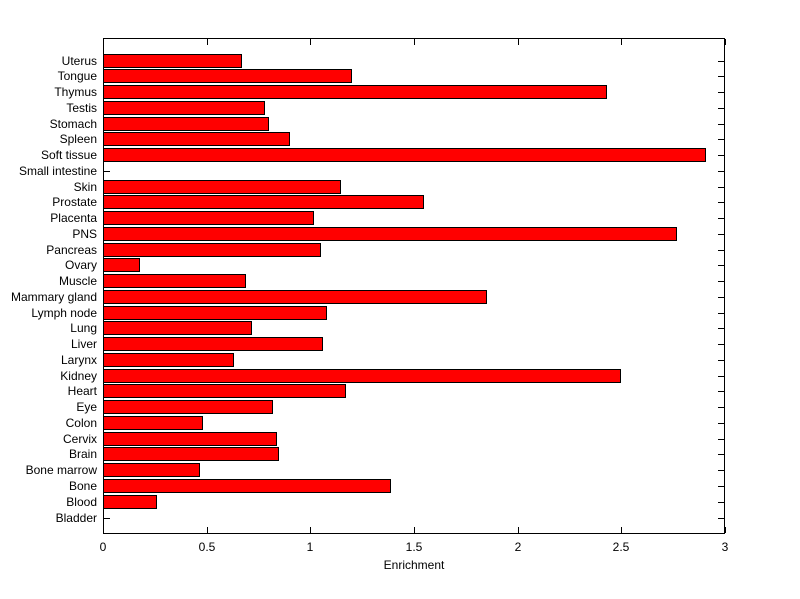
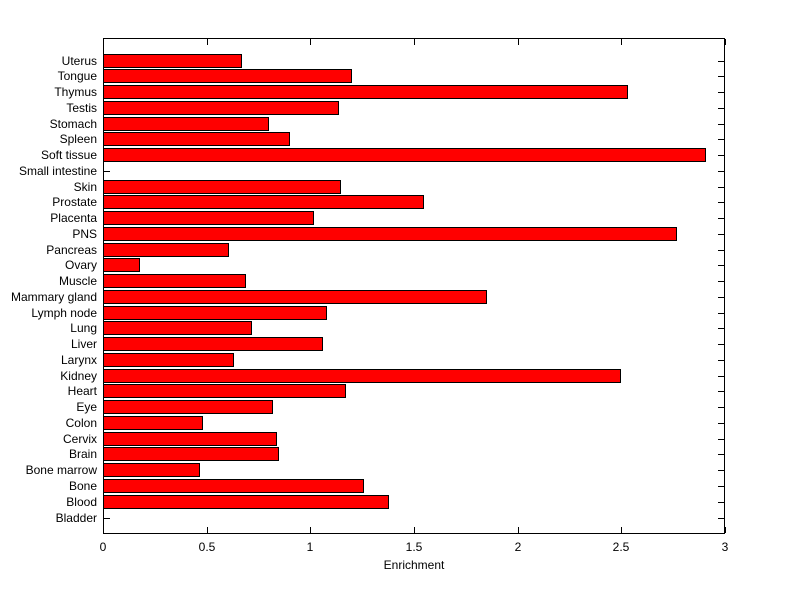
Thymus: 2.43 -> 2.53
Testis: 0.78 -> 1.14
Pancreas: 1.05 -> 0.61
Bone: 1.39 -> 1.26
Blood: 0.26 -> 1.38
